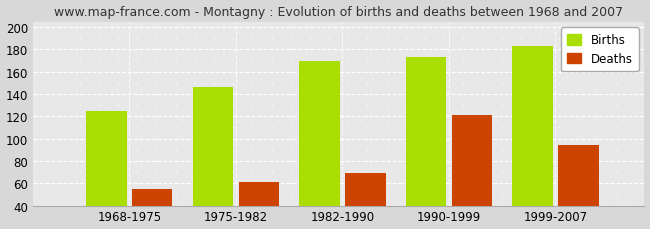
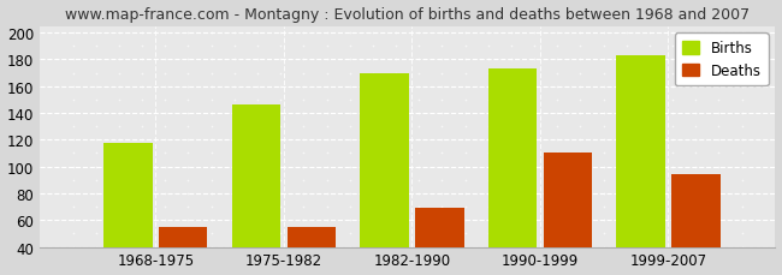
Births/1968-1975: 125 -> 118
Deaths/1975-1982: 61 -> 55
Deaths/1990-1999: 121 -> 110
